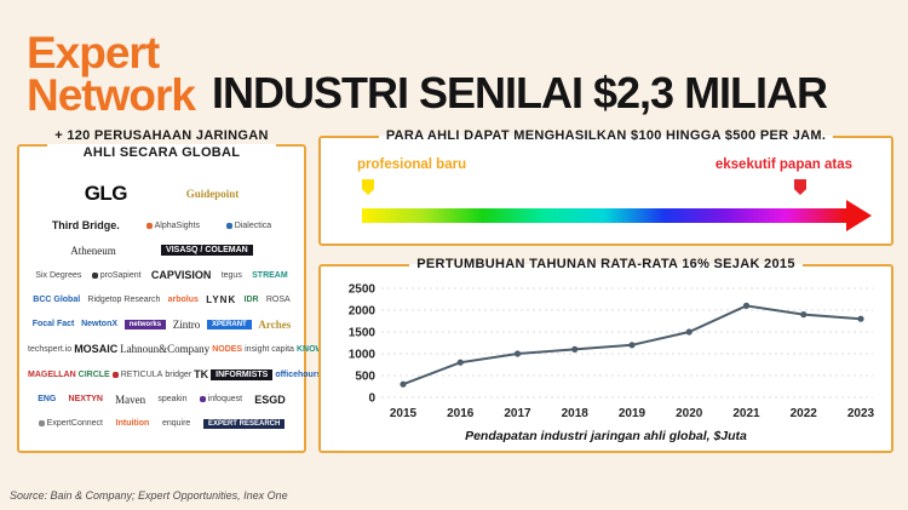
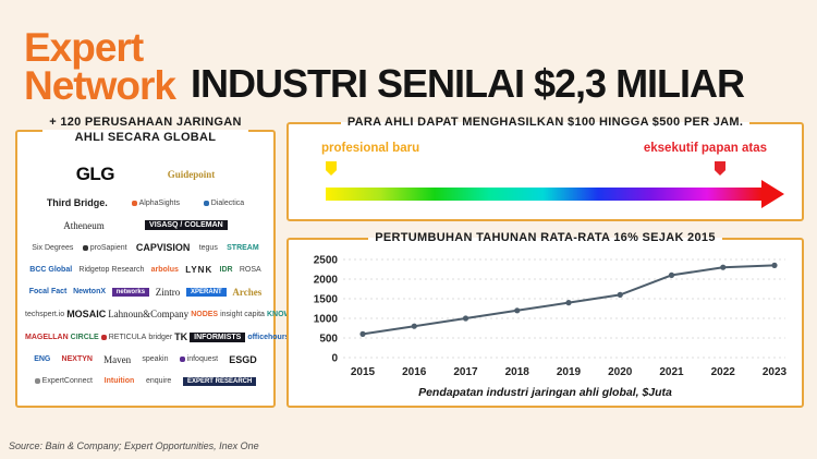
2015: 300 -> 600
2018: 1100 -> 1200
2019: 1200 -> 1400
2020: 1500 -> 1600
2022: 1900 -> 2300
2023: 1800 -> 2400
